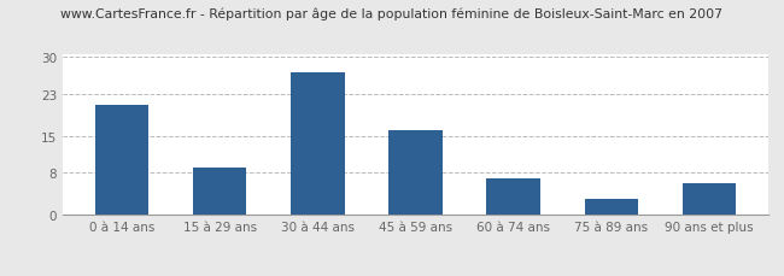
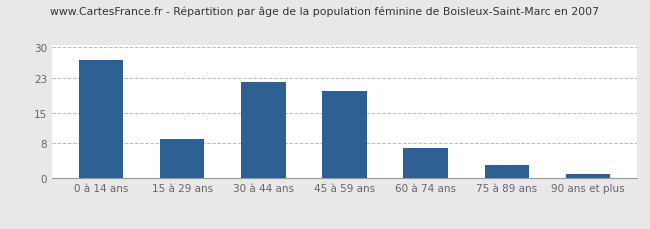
0 à 14 ans: 21 -> 27
30 à 44 ans: 27 -> 22
45 à 59 ans: 16 -> 20
90 ans et plus: 6 -> 1
